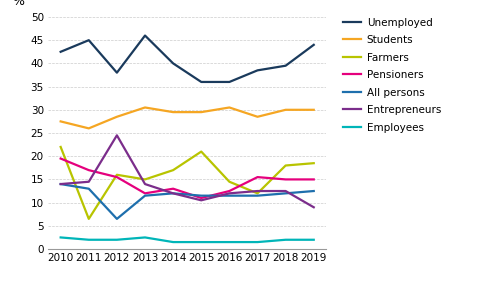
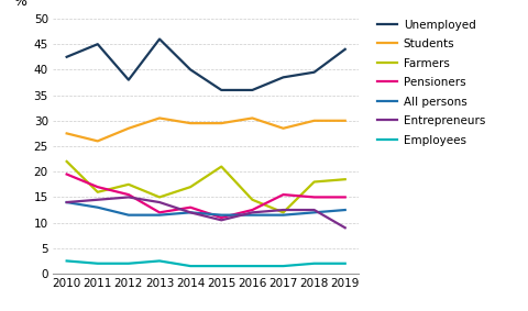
Farmers/2011: 6.5 -> 16.0
Farmers/2012: 16.0 -> 17.5
All persons/2012: 6.5 -> 11.5
Entrepreneurs/2012: 24.5 -> 15.0
